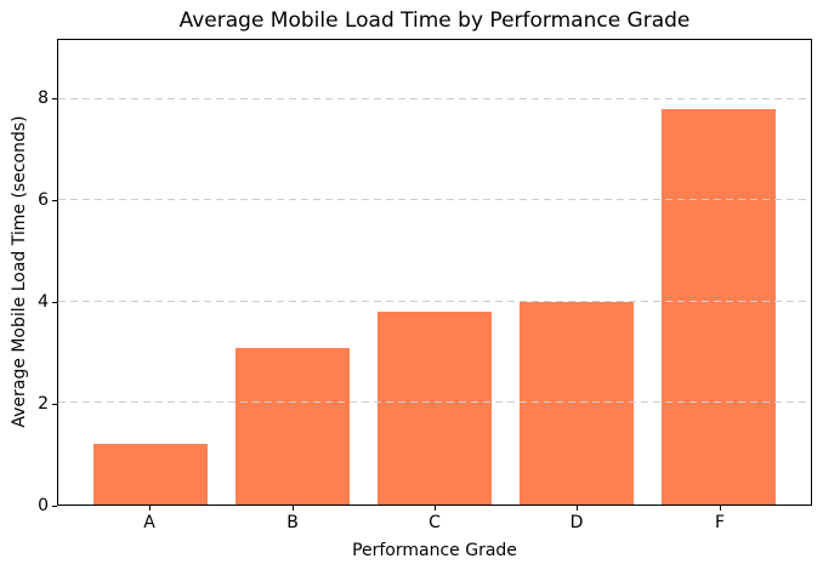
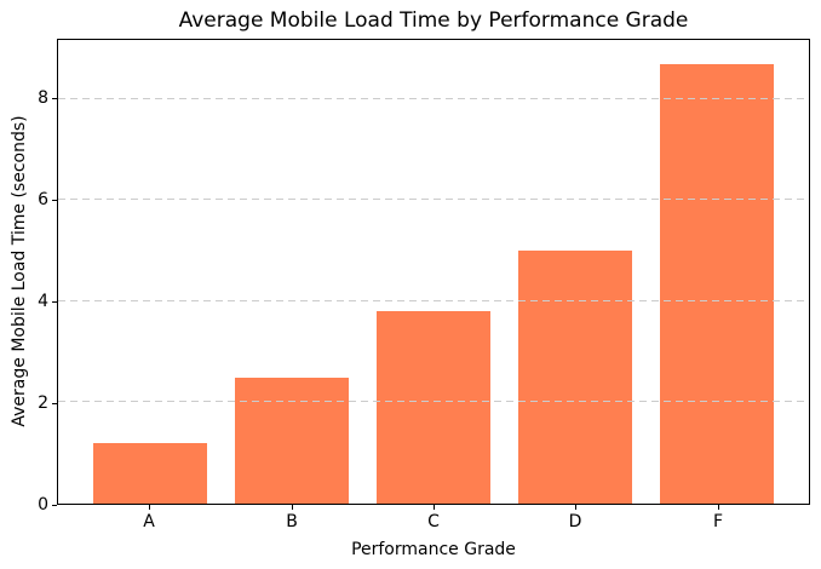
B: 3.1 -> 2.5
D: 4.0 -> 5.0
F: 7.8 -> 8.7
